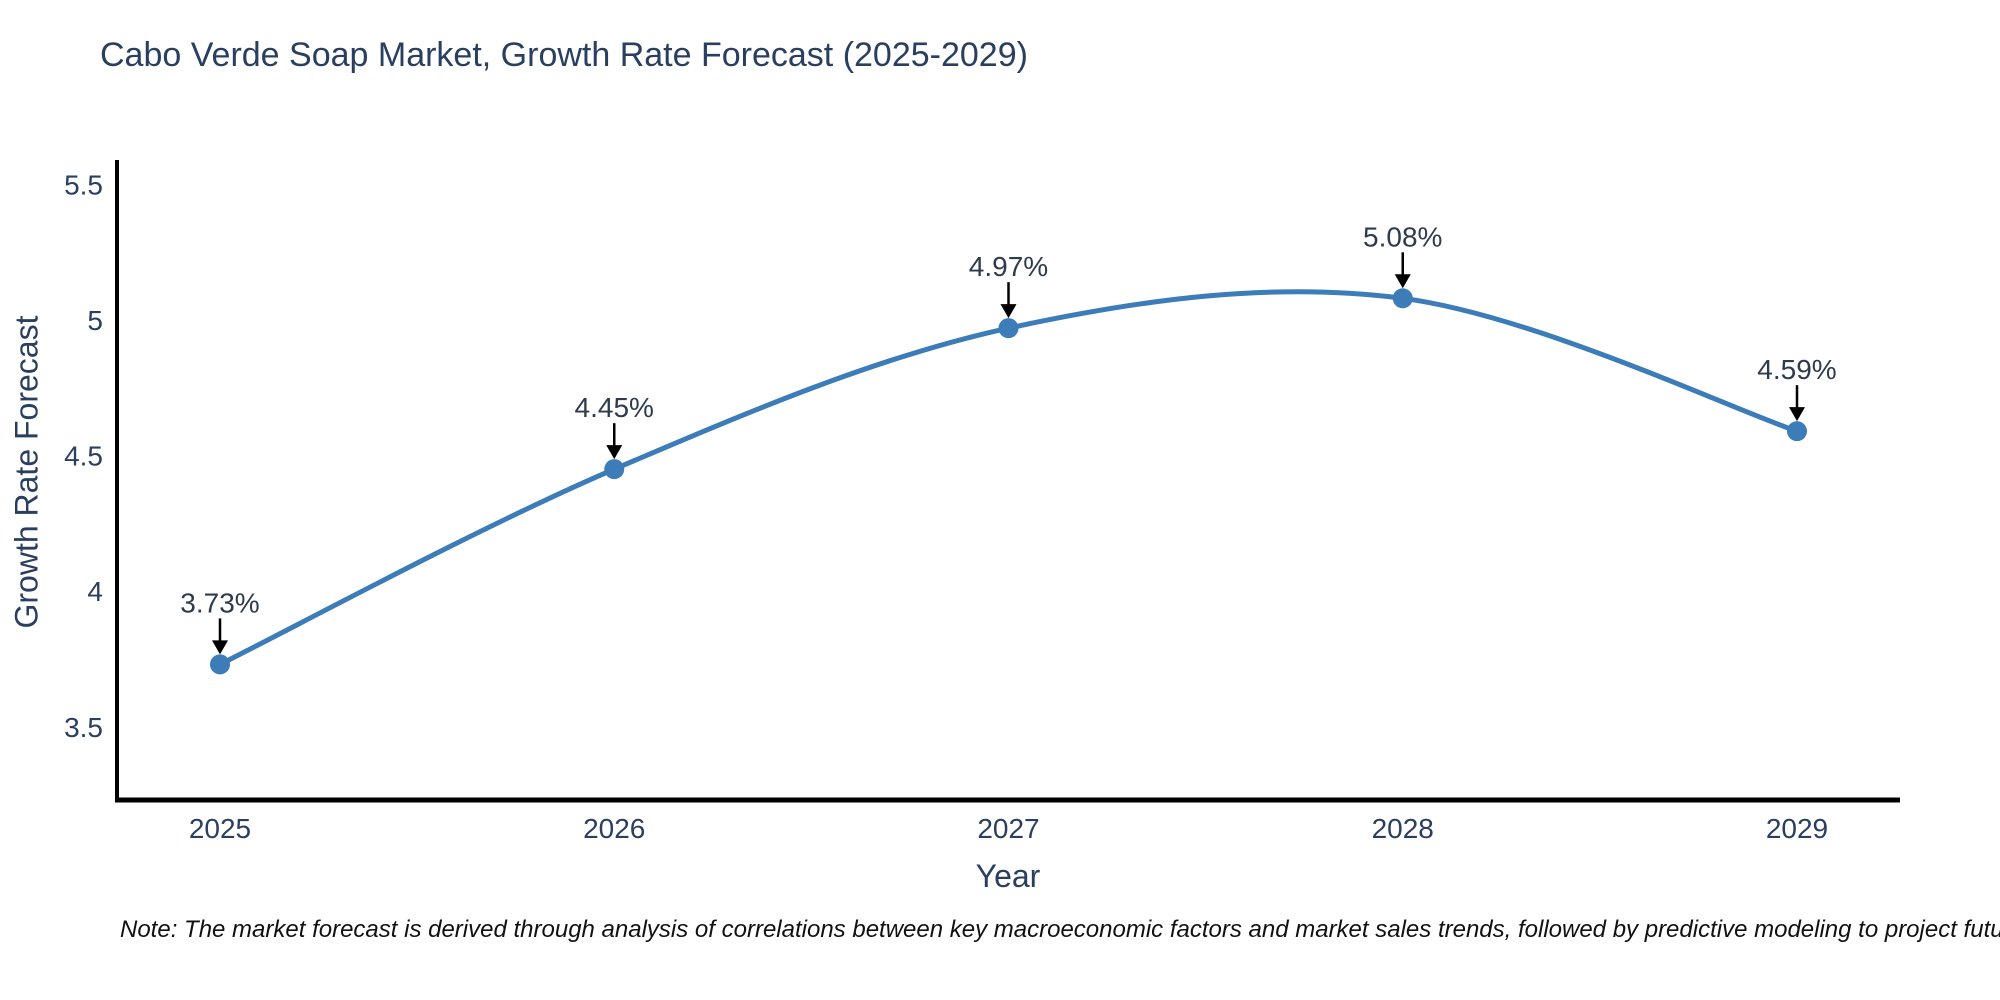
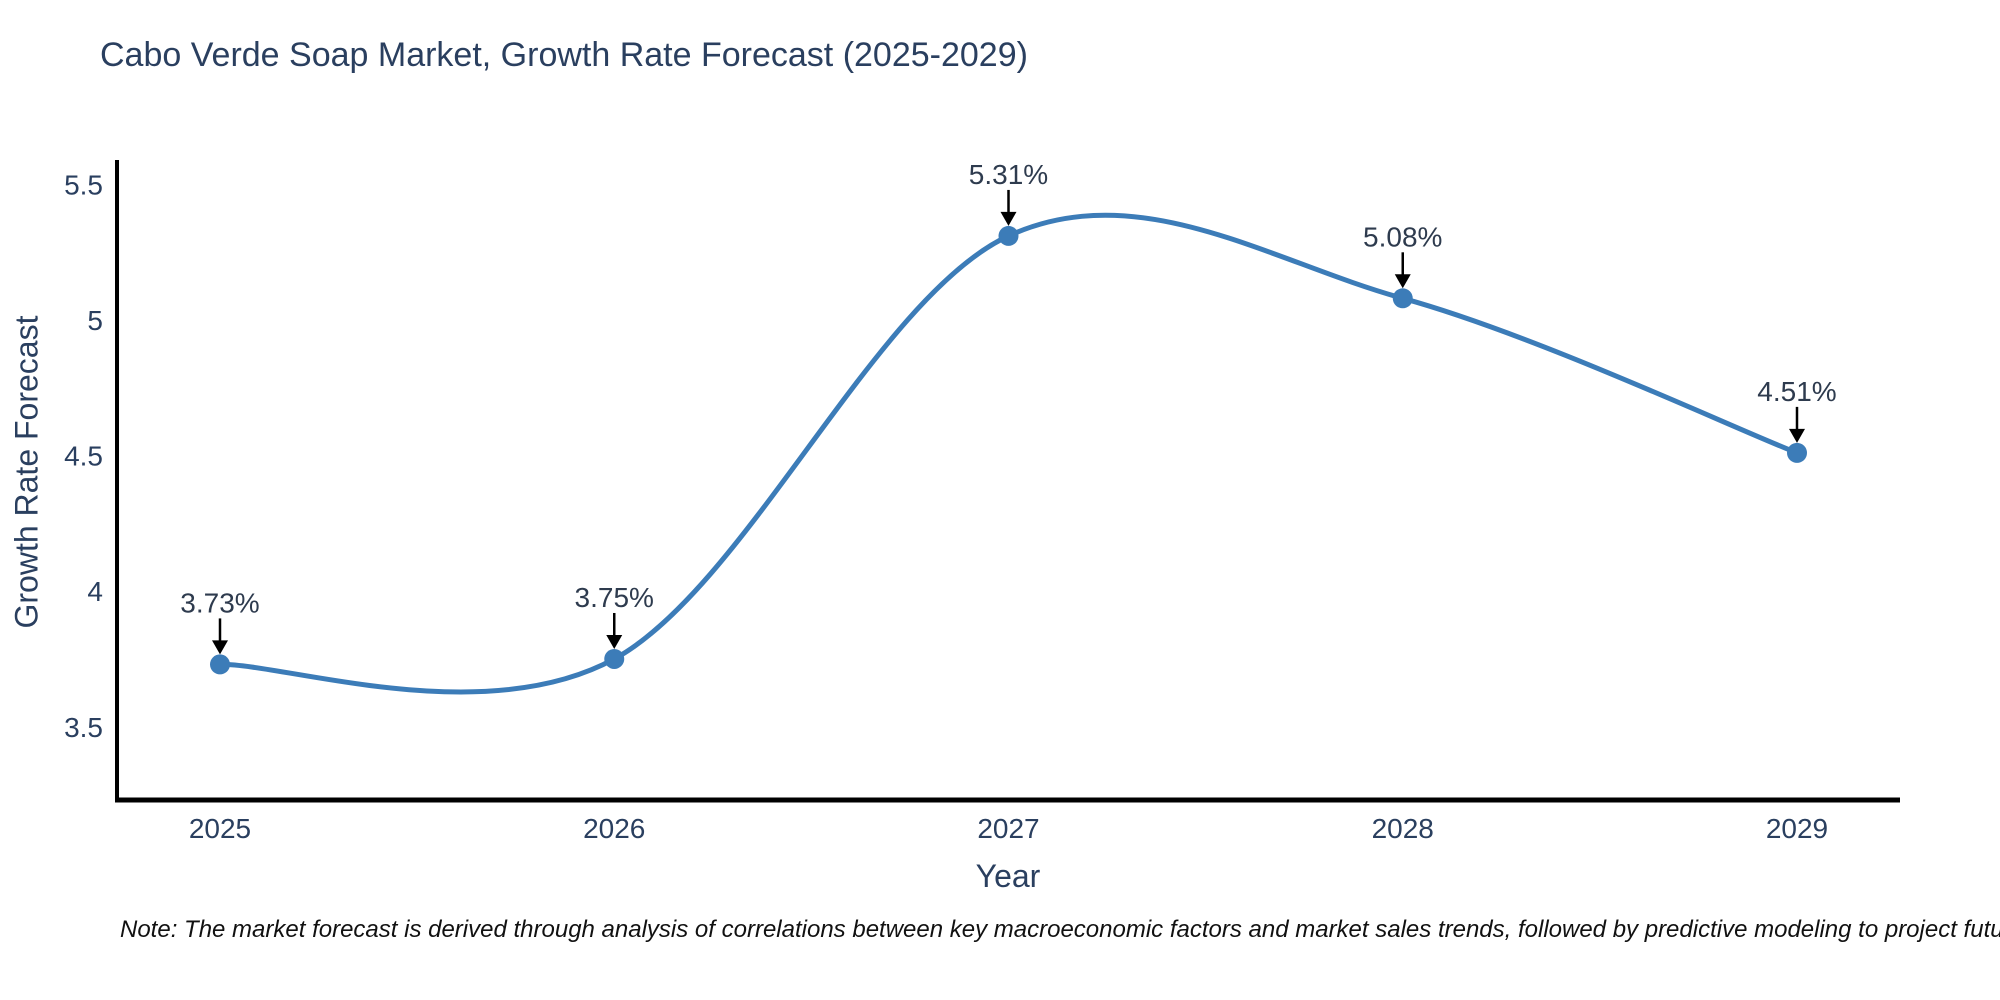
2026: 4.45% -> 3.75%
2027: 4.97% -> 5.31%
2029: 4.59% -> 4.51%
